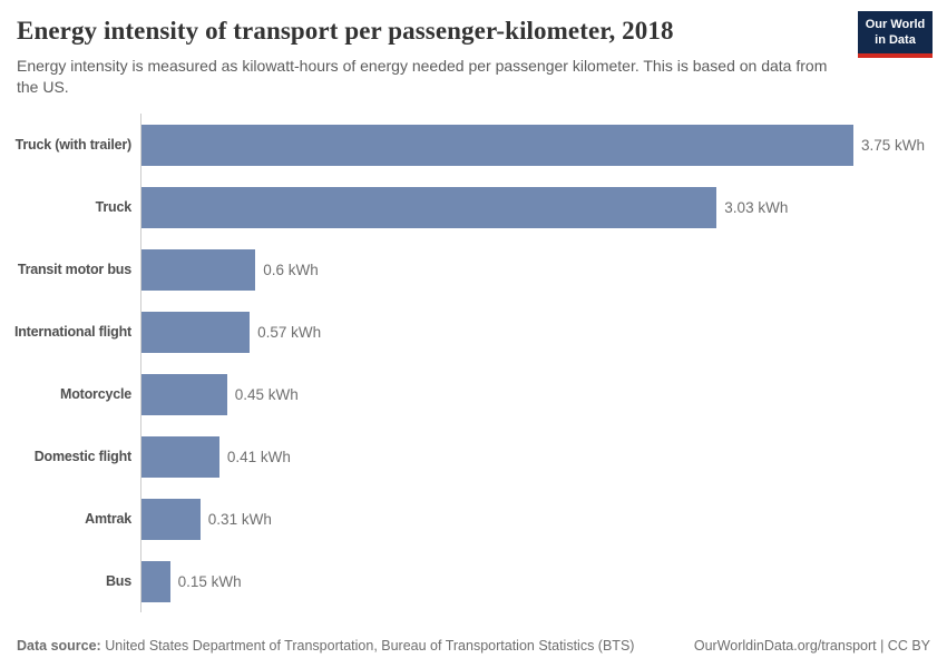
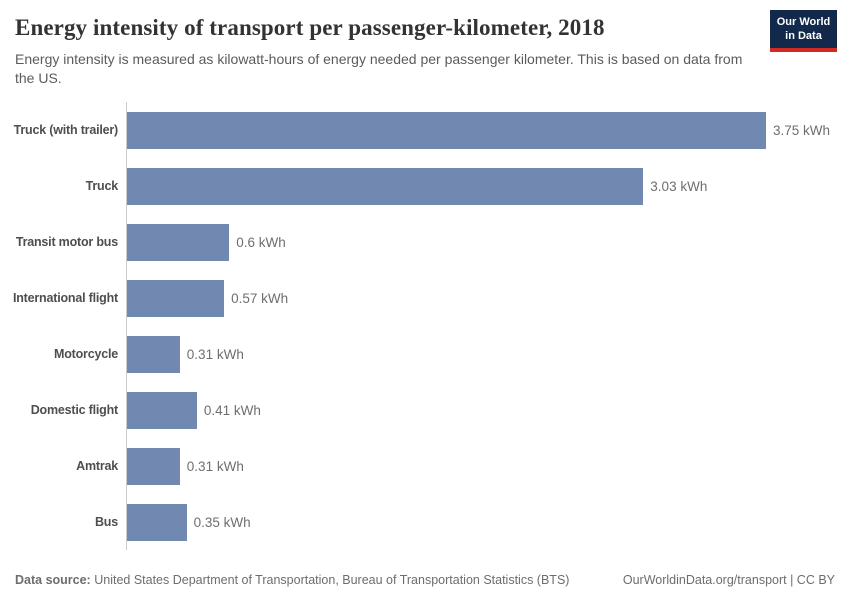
Motorcycle: 0.45 -> 0.31
Bus: 0.15 -> 0.35
